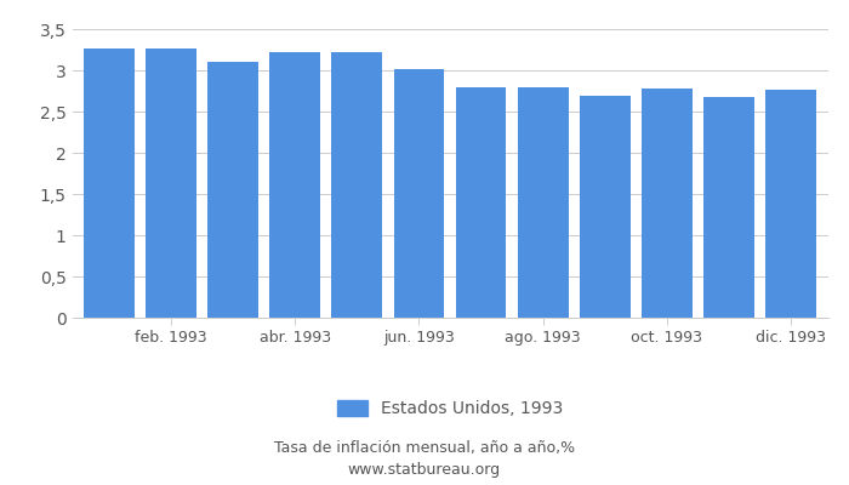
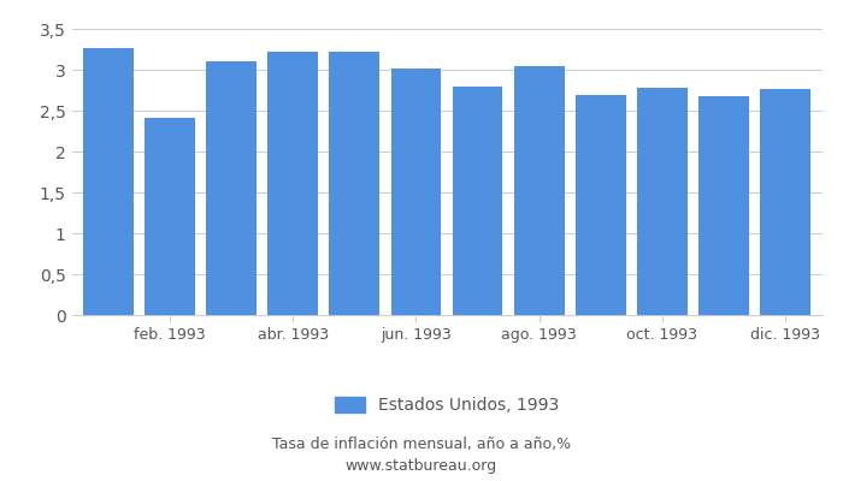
feb. 1993: 3,26 -> 2,42
ago. 1993: 2,79 -> 3,04
